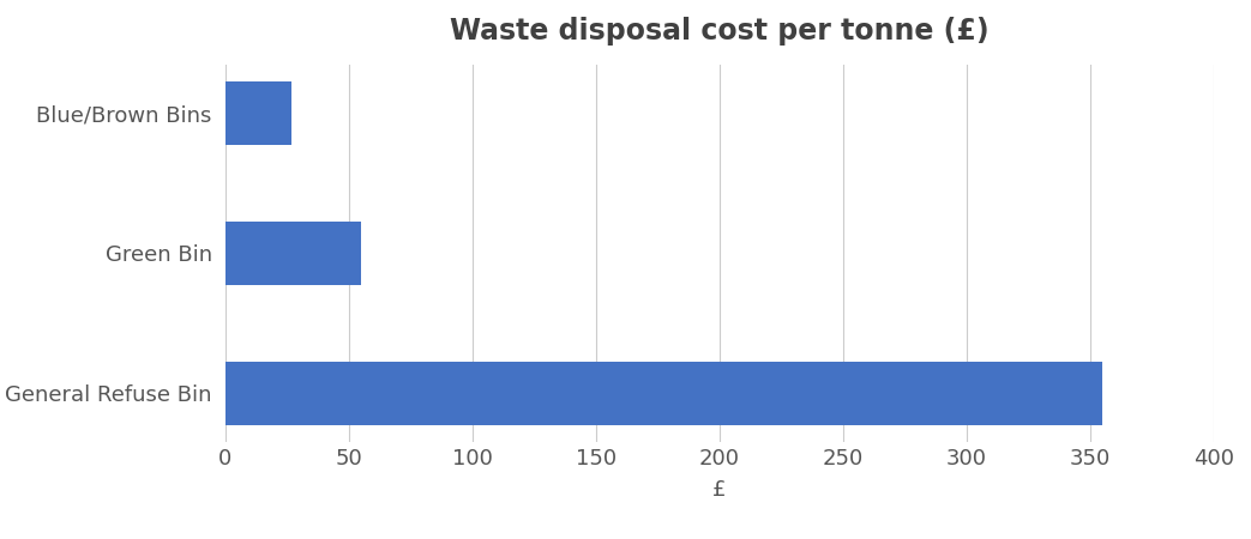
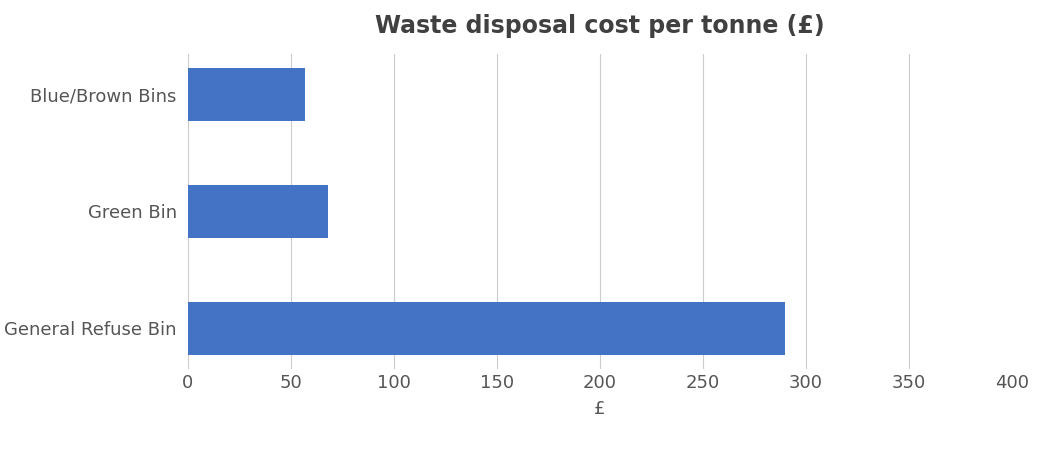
Blue/Brown Bins: 27 -> 57
Green Bin: 55 -> 68
General Refuse Bin: 355 -> 290
